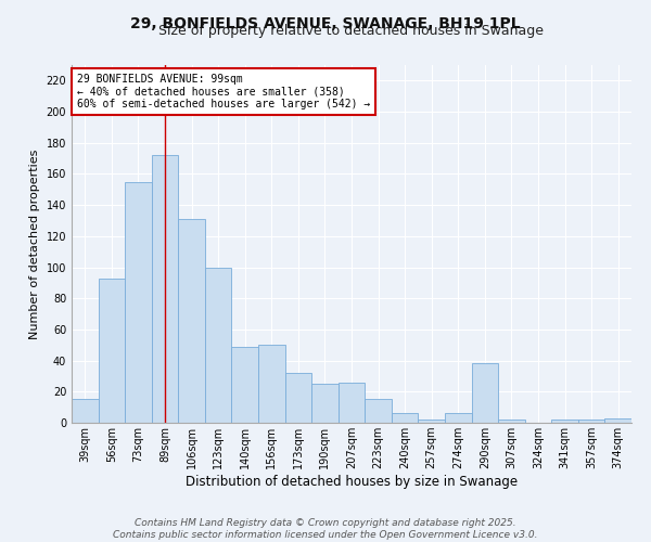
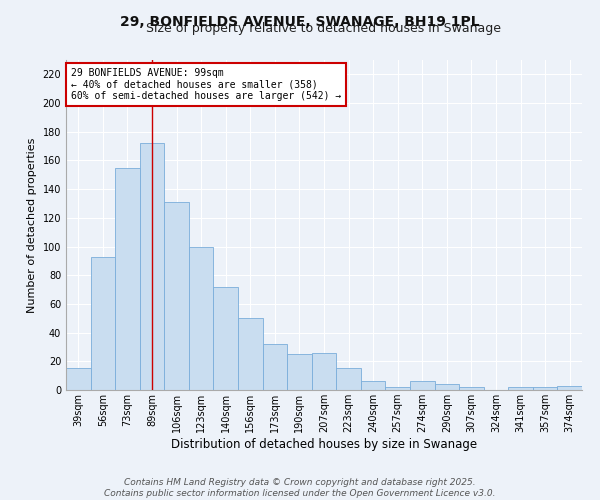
140sqm: 49 -> 72
290sqm: 38 -> 4
